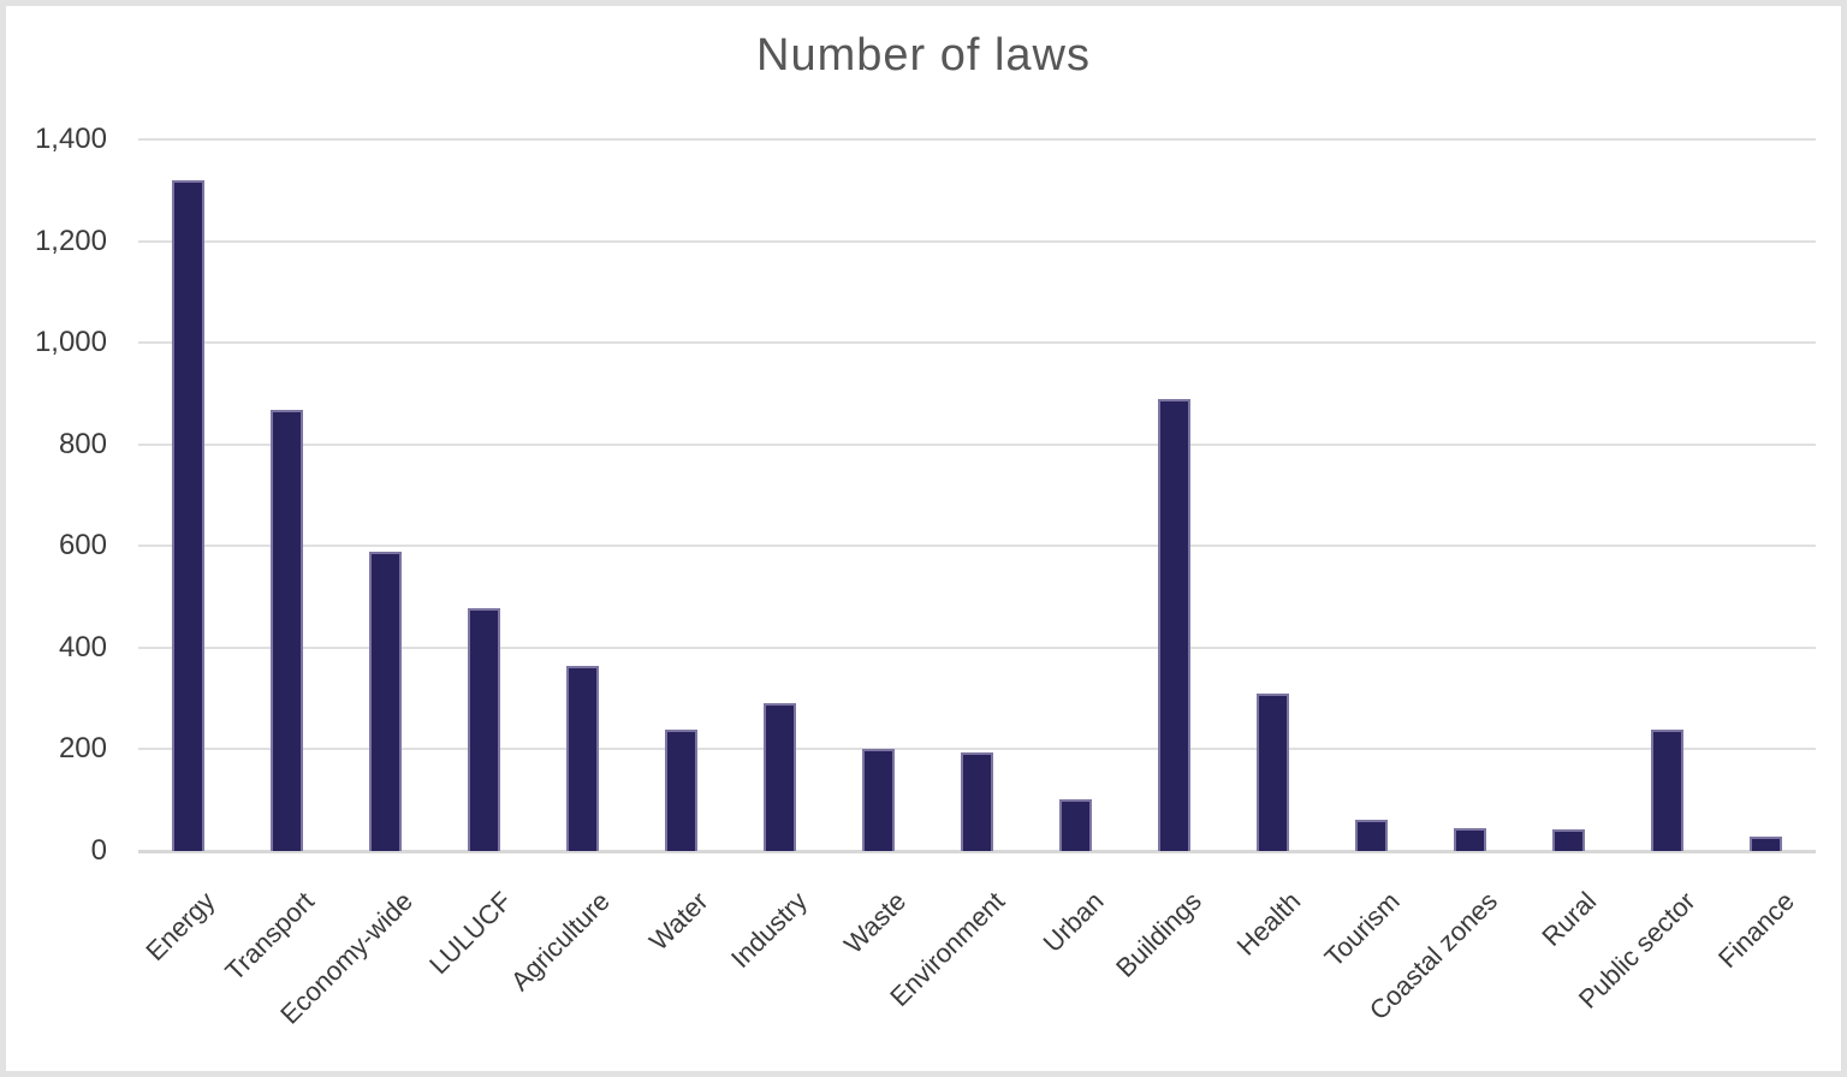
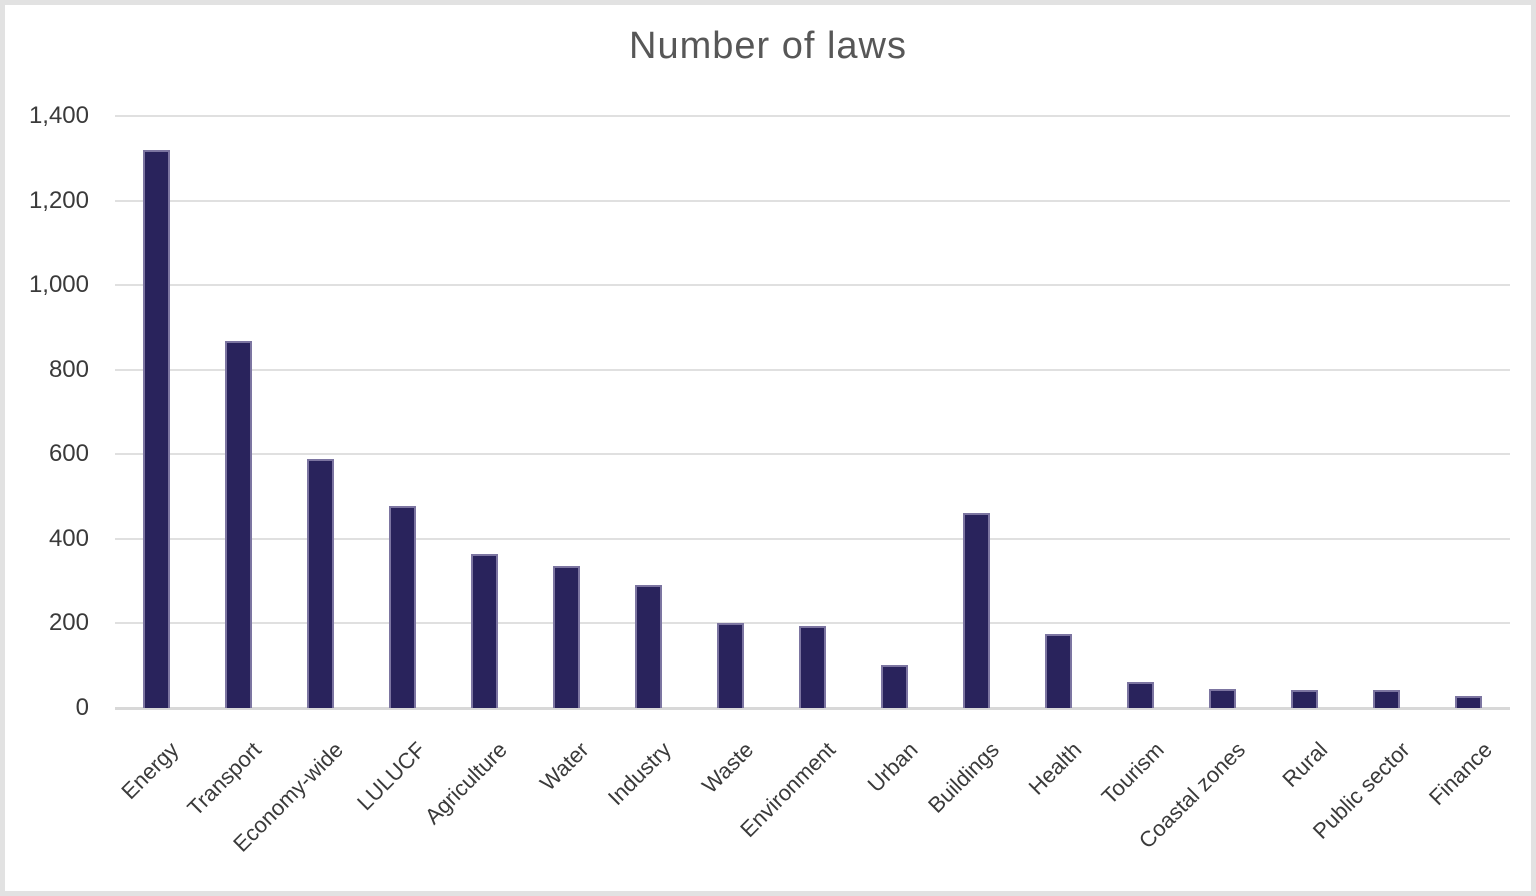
Water: 240 -> 340
Buildings: 890 -> 460
Health: 310 -> 180
Public sector: 240 -> 40
